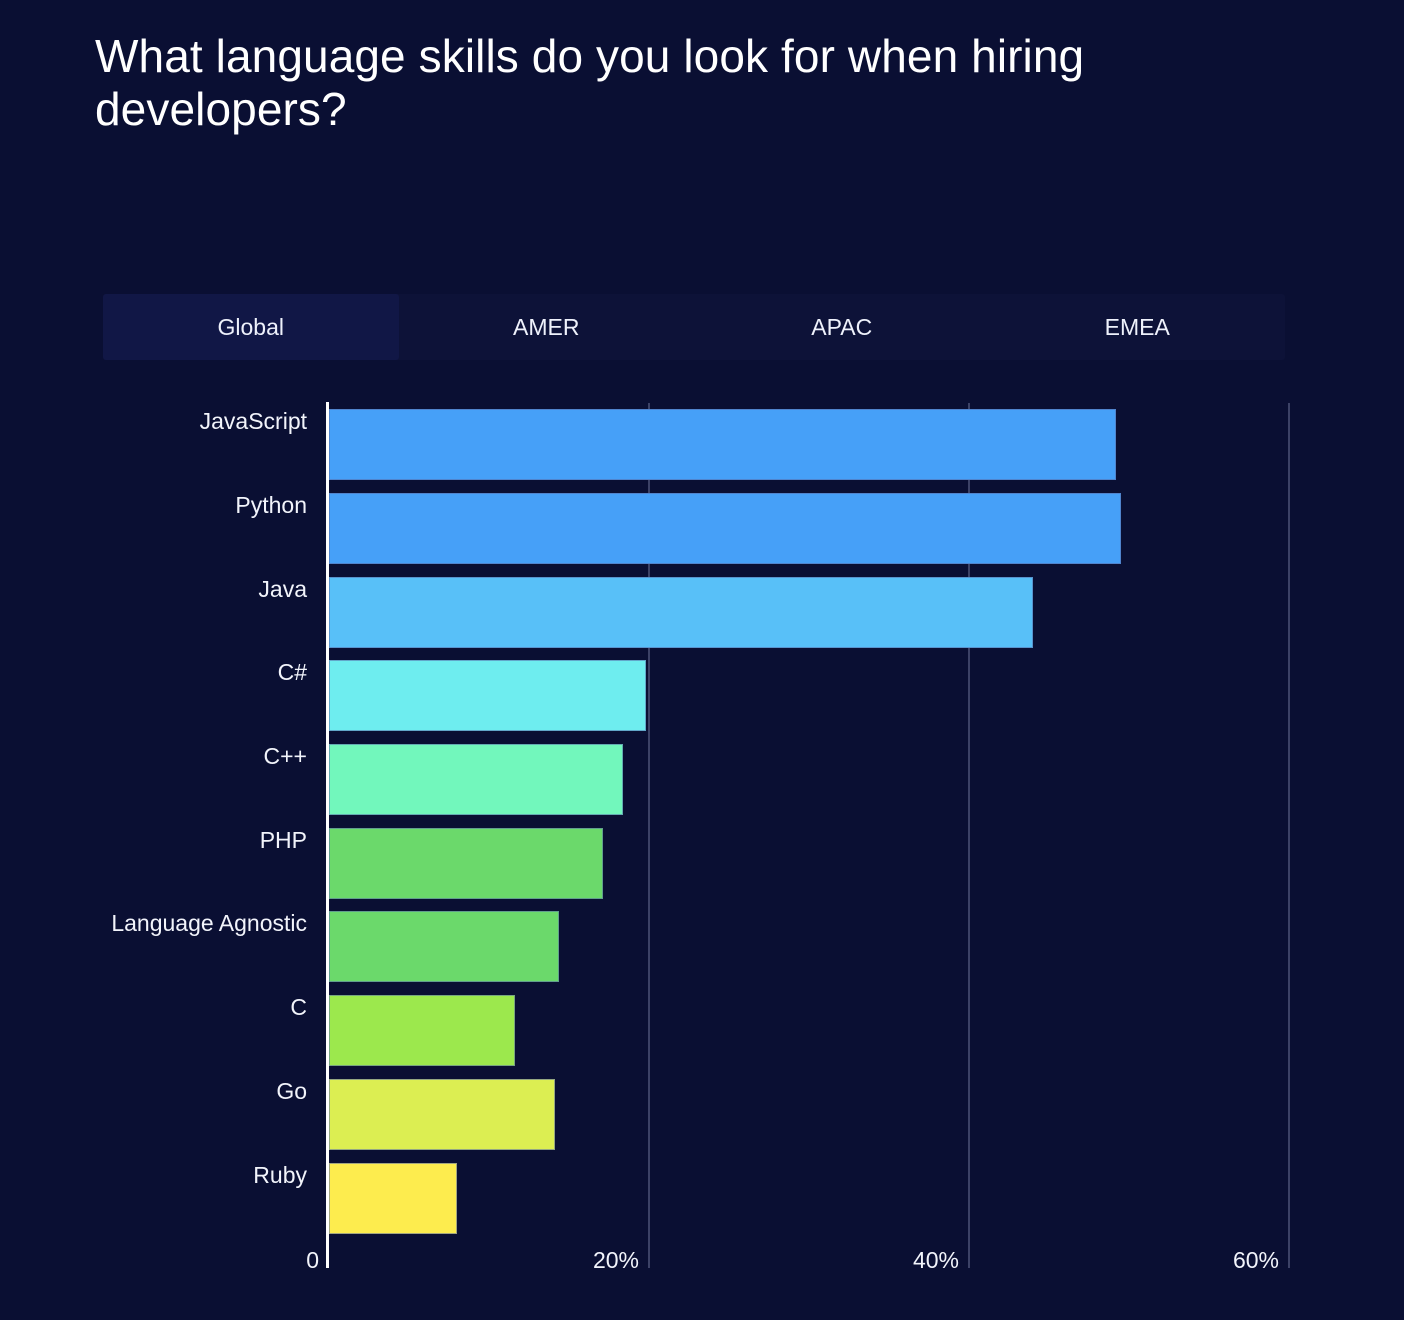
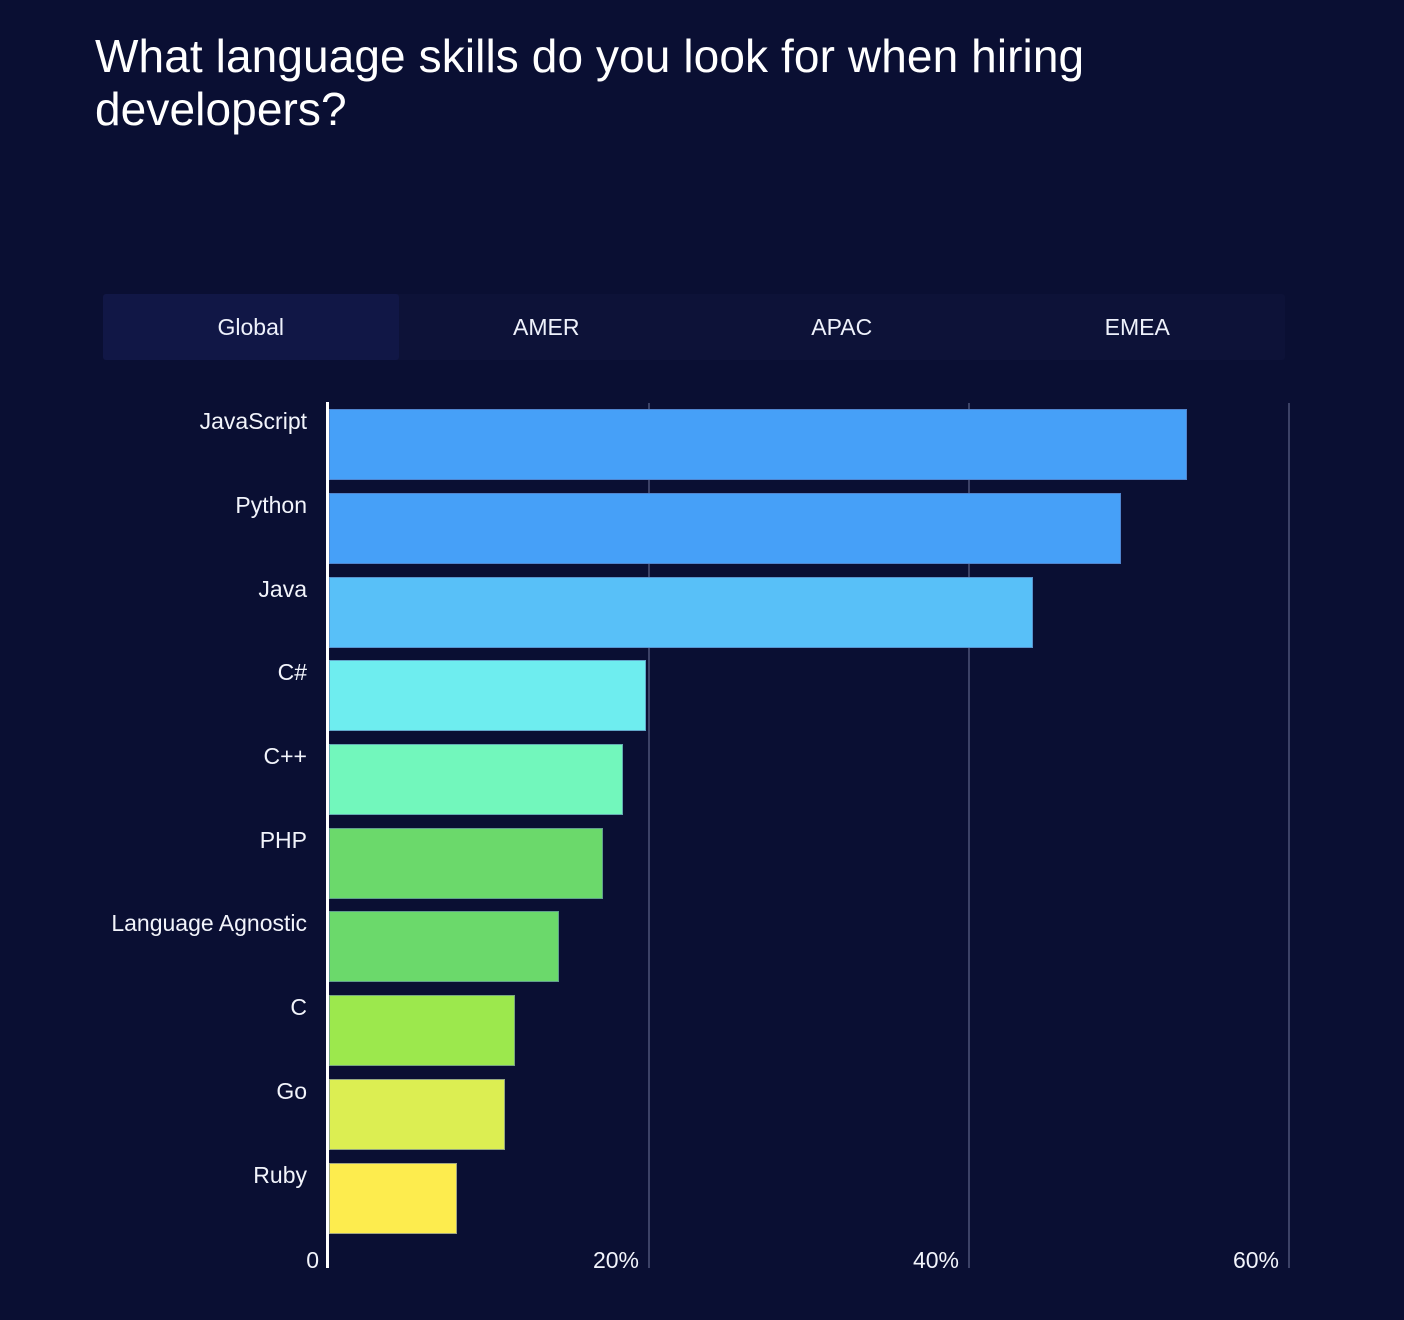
JavaScript: 49.2% -> 53.6%
Go: 14.1% -> 11.0%
